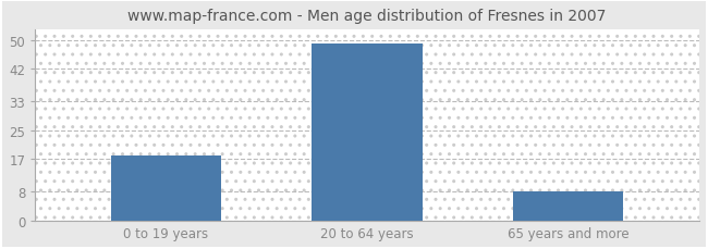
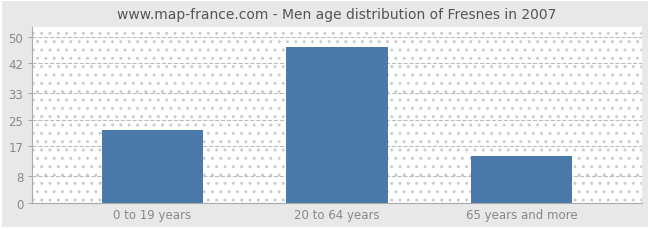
0 to 19 years: 18 -> 22
20 to 64 years: 49 -> 47
65 years and more: 8 -> 14
